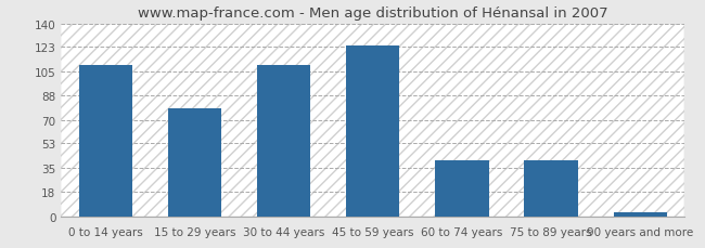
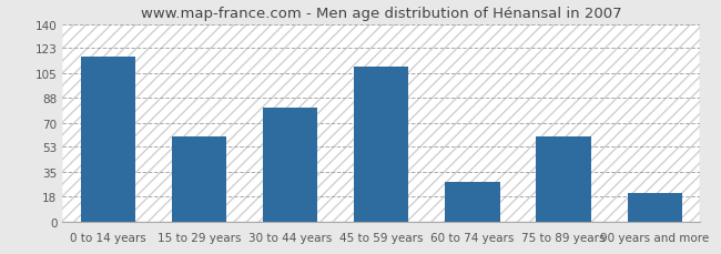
0 to 14 years: 110 -> 117
15 to 29 years: 78 -> 60
30 to 44 years: 110 -> 81
45 to 59 years: 124 -> 110
60 to 74 years: 41 -> 28
75 to 89 years: 41 -> 60
90 years and more: 3 -> 20
